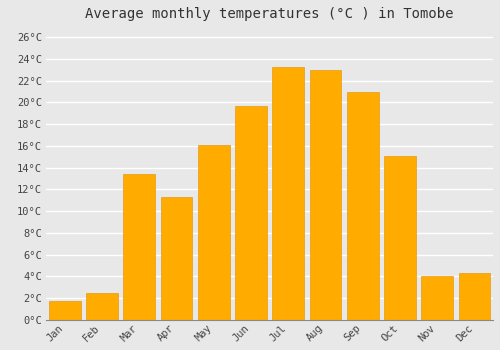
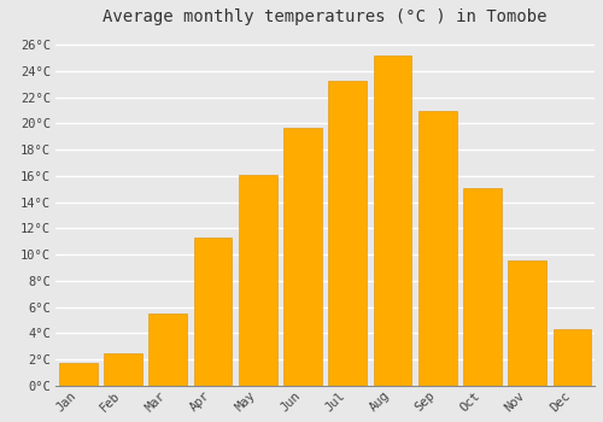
Mar: 13.4°C -> 5.5°C
Aug: 23.0°C -> 25.2°C
Nov: 4.0°C -> 9.6°C
